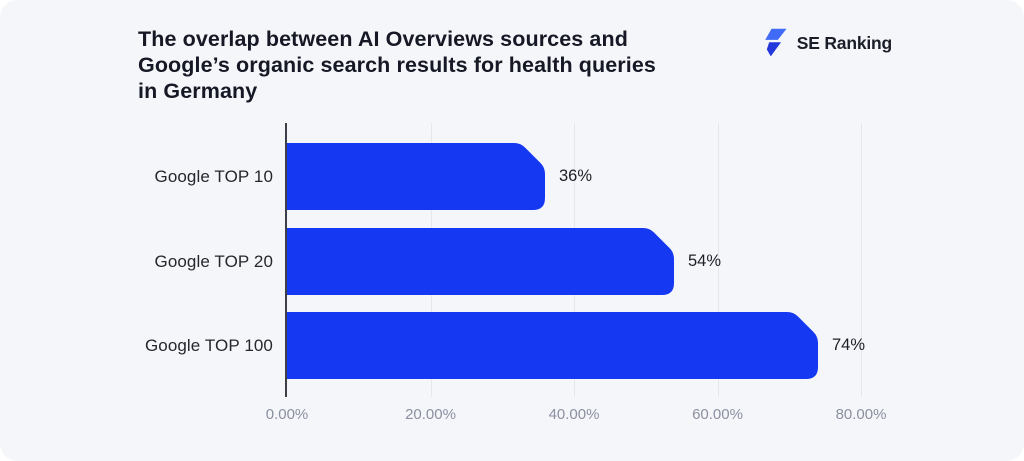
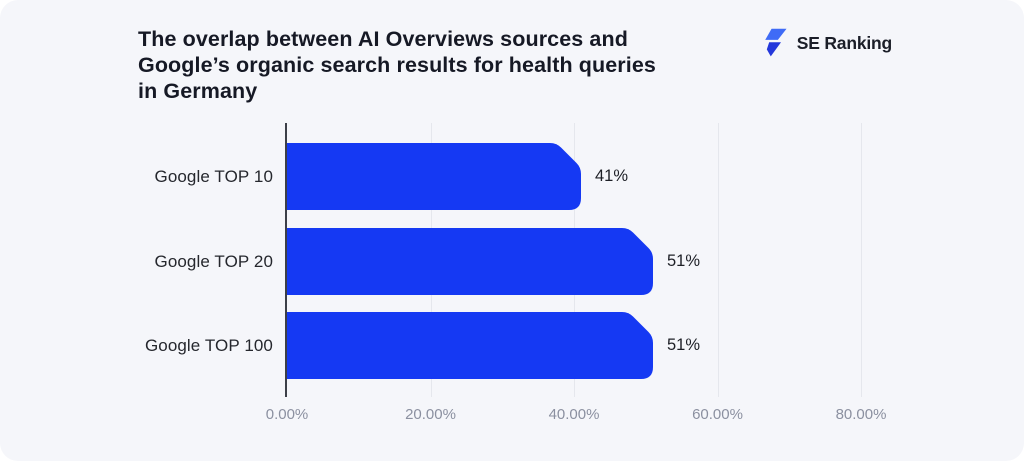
Google TOP 10: 36% -> 41%
Google TOP 20: 54% -> 51%
Google TOP 100: 74% -> 51%
